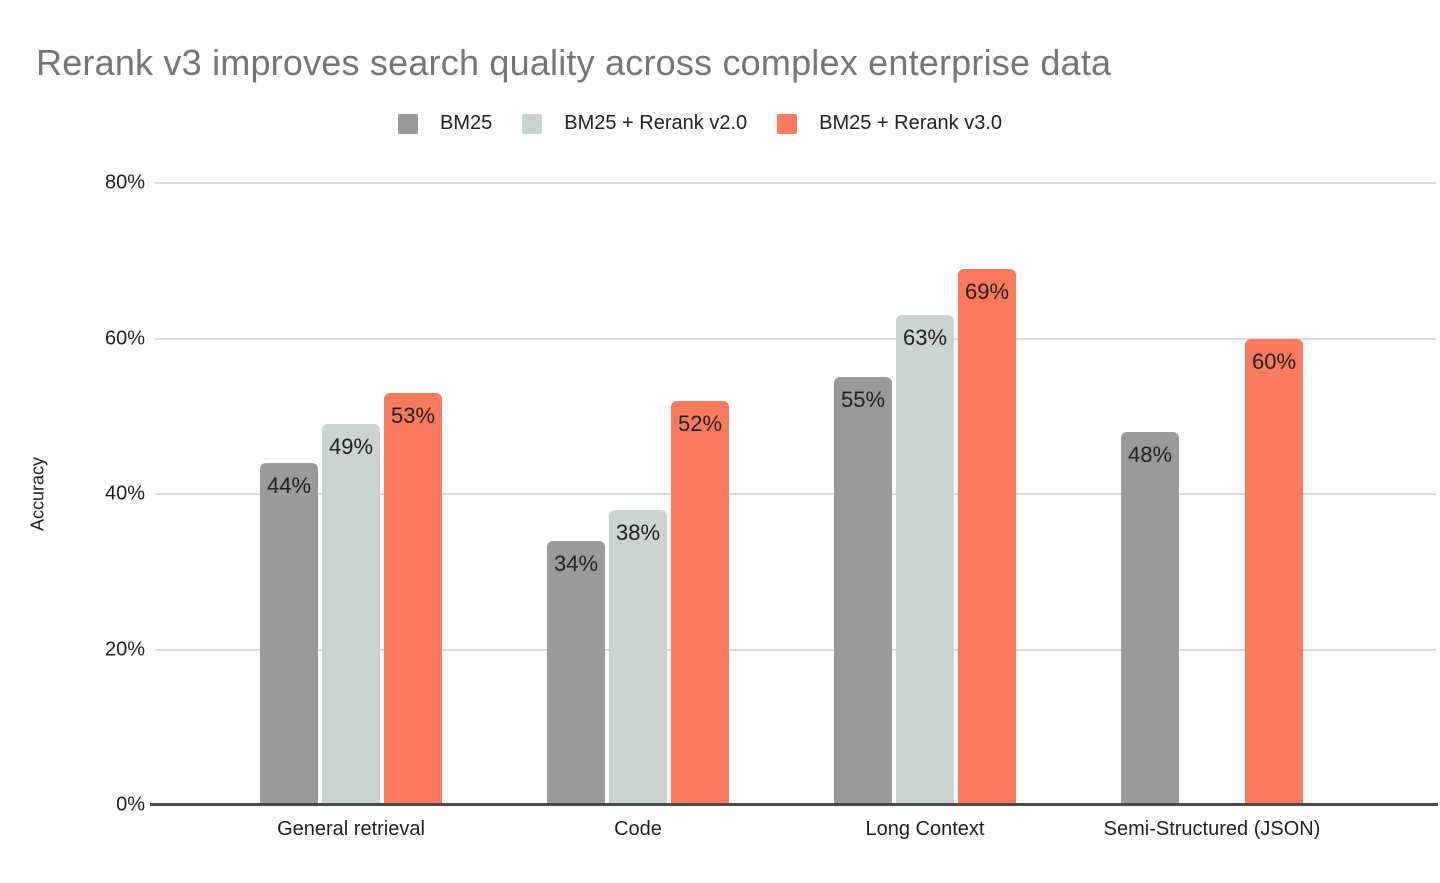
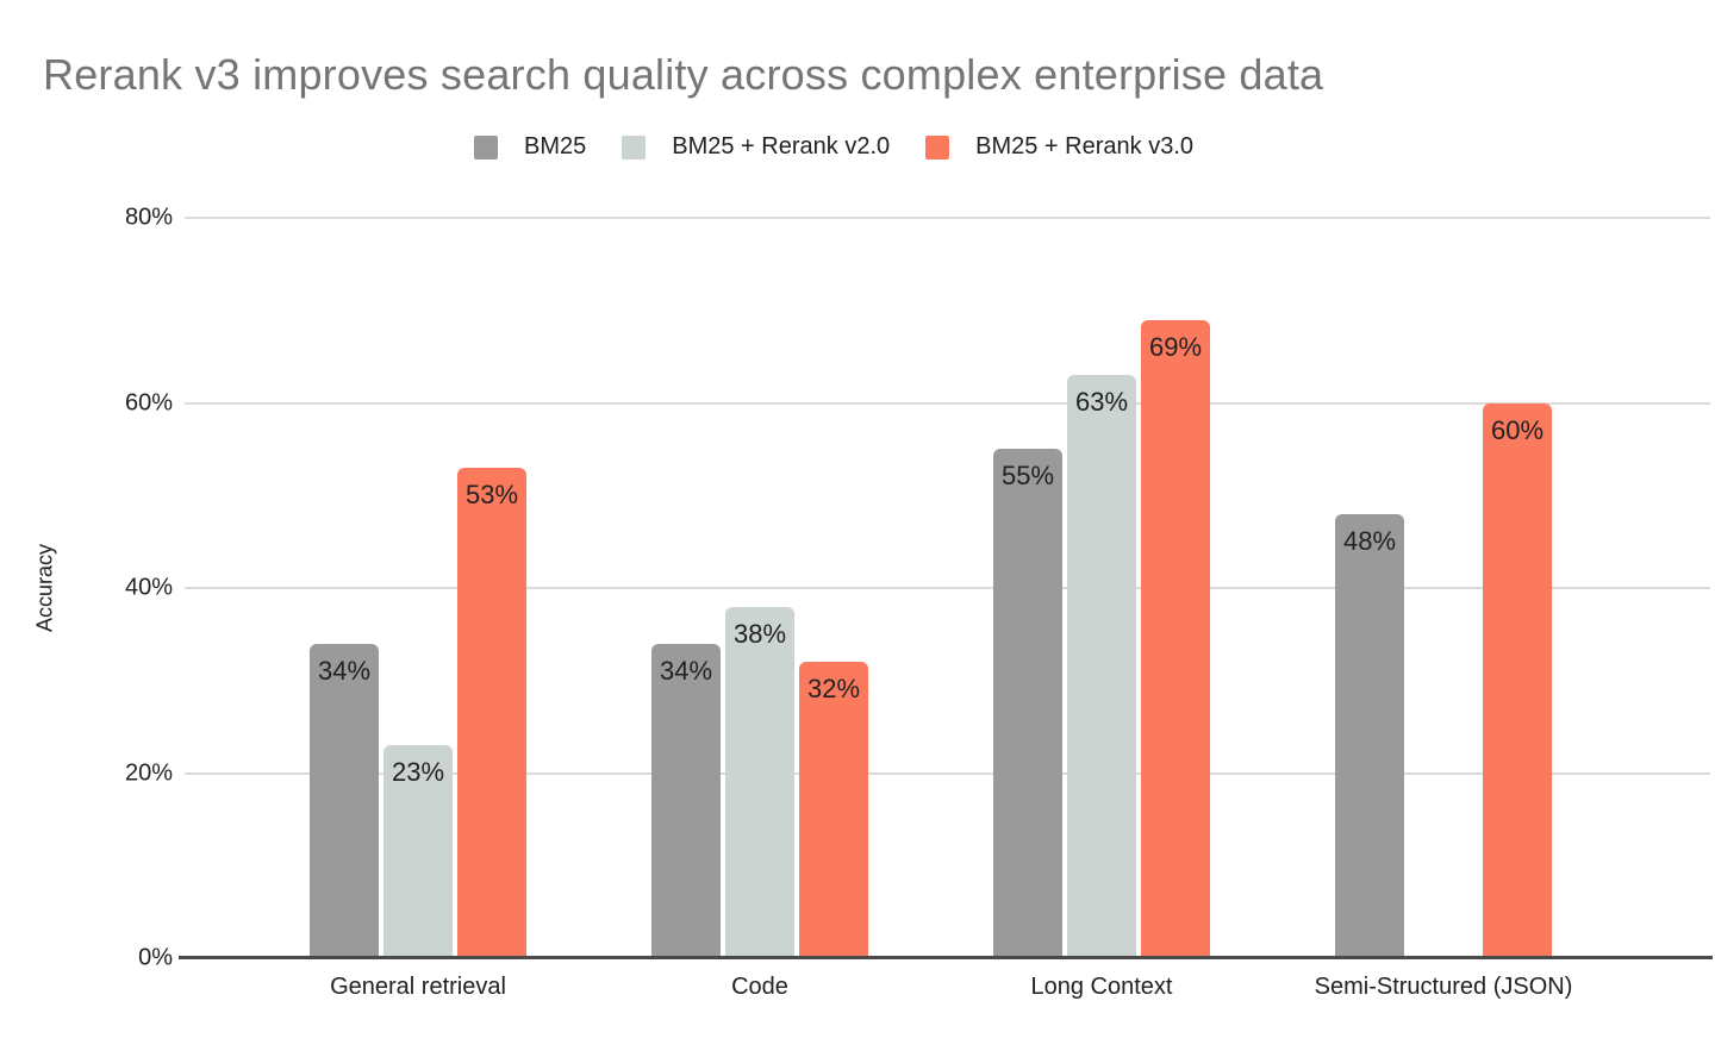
BM25/General retrieval: 44% -> 34%
BM25 + Rerank v2.0/General retrieval: 49% -> 23%
BM25 + Rerank v3.0/Code: 52% -> 32%
